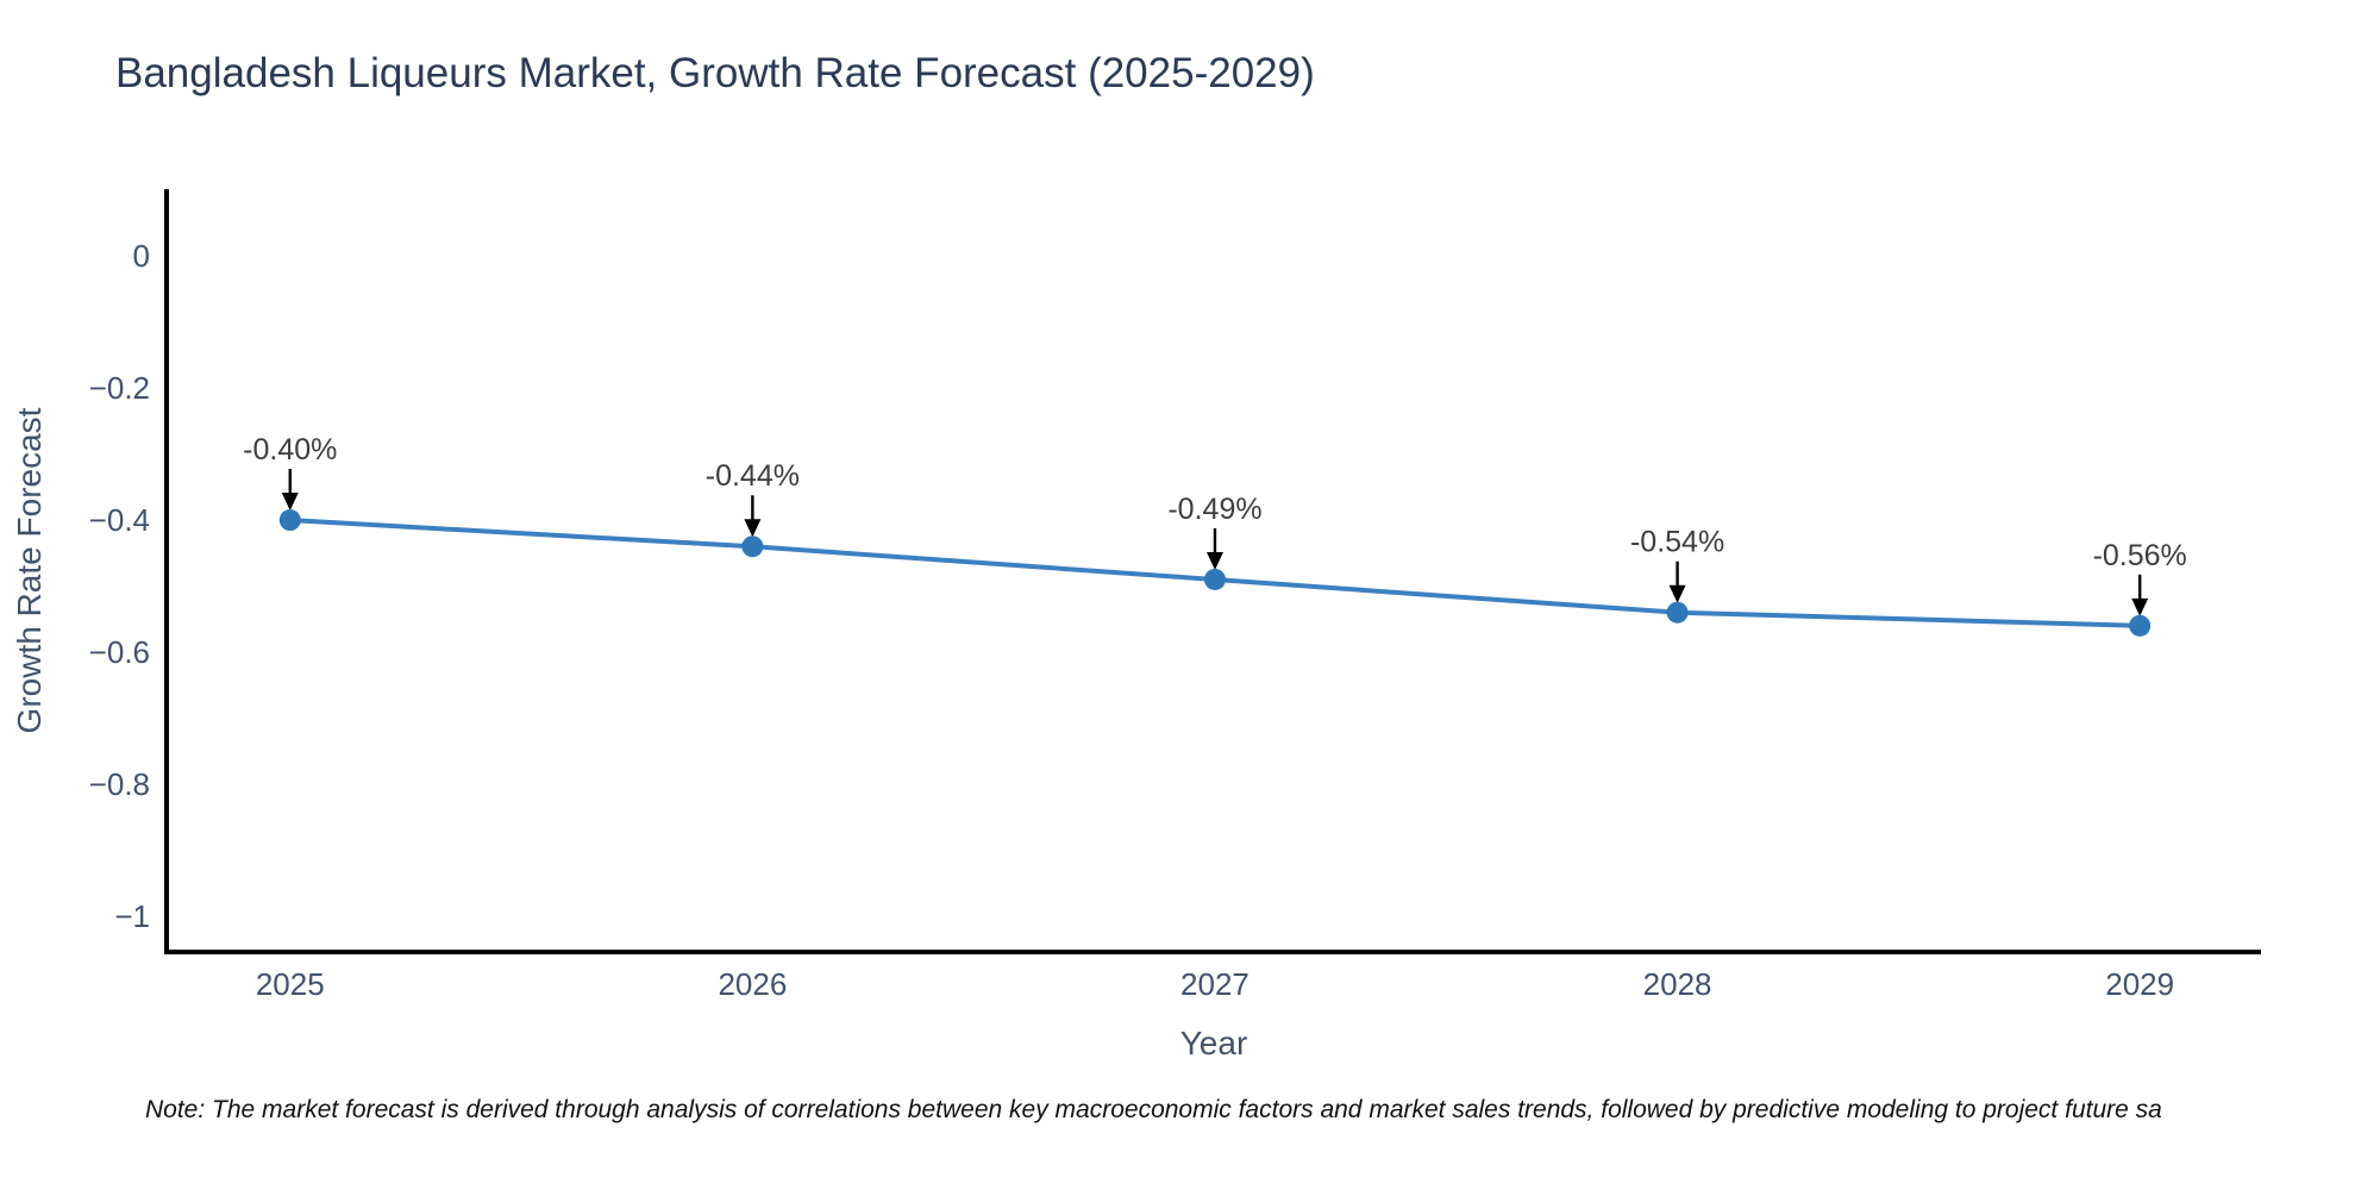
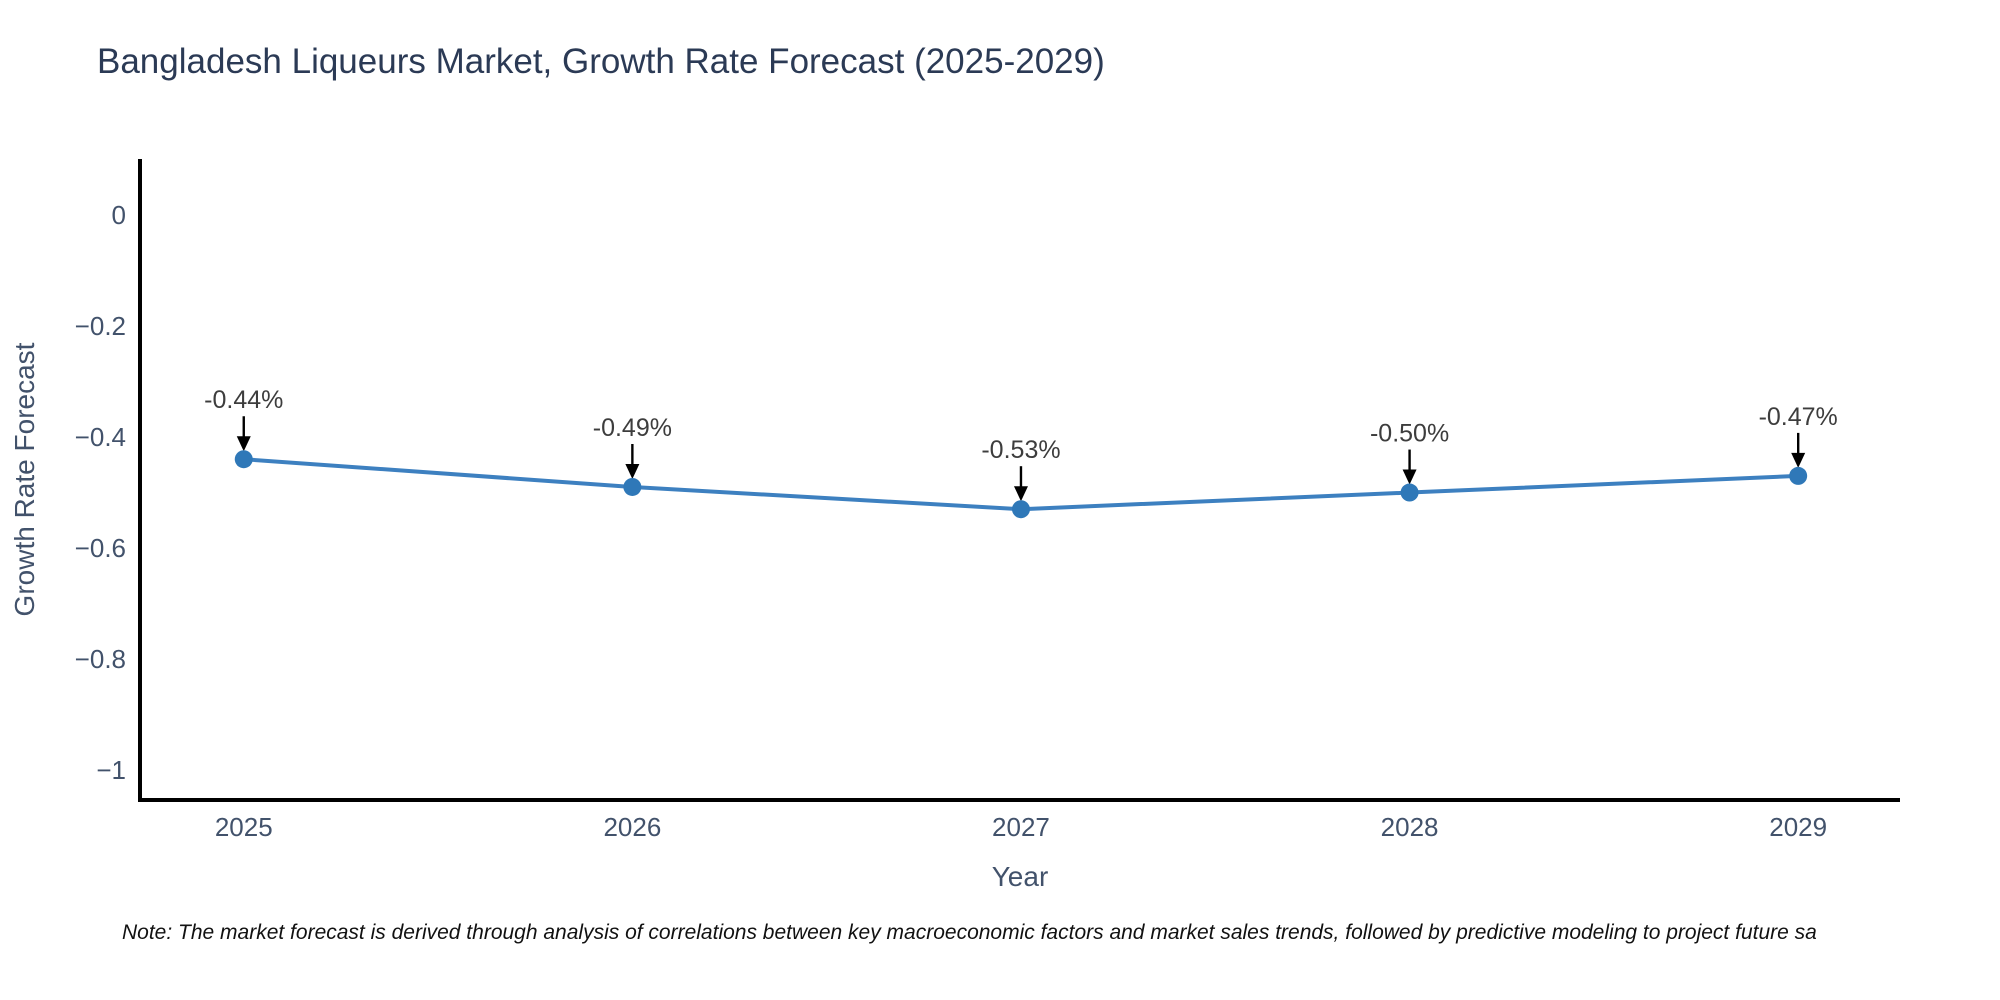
2025: -0.40% -> -0.44%
2026: -0.44% -> -0.49%
2027: -0.49% -> -0.53%
2028: -0.54% -> -0.50%
2029: -0.56% -> -0.47%
